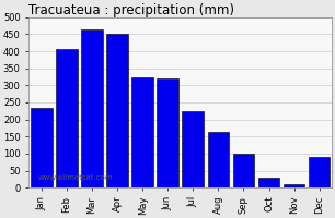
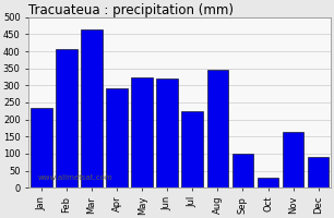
Apr: 450 -> 290
Aug: 165 -> 345
Nov: 10 -> 165
